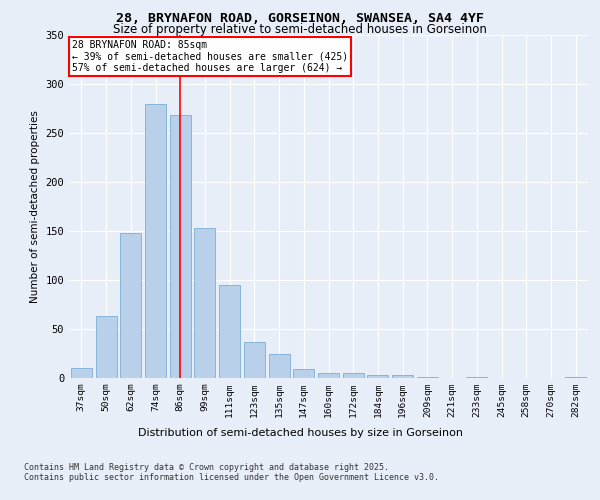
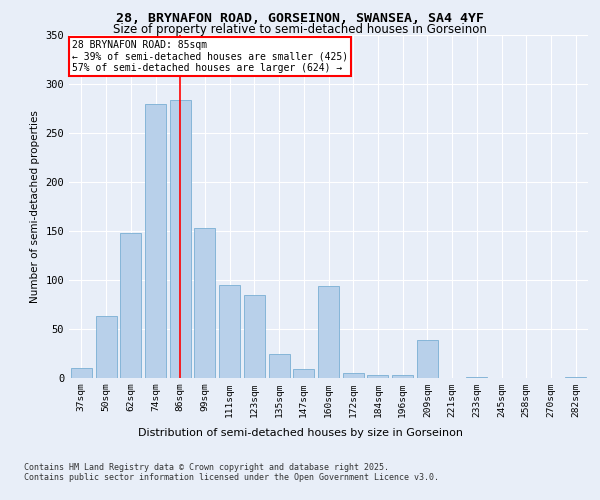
86sqm: 268 -> 284
123sqm: 36 -> 84
160sqm: 5 -> 94
209sqm: 1 -> 38
